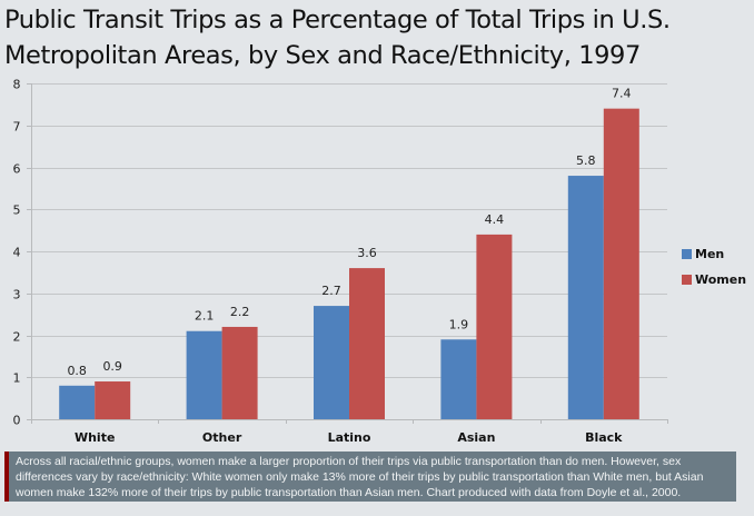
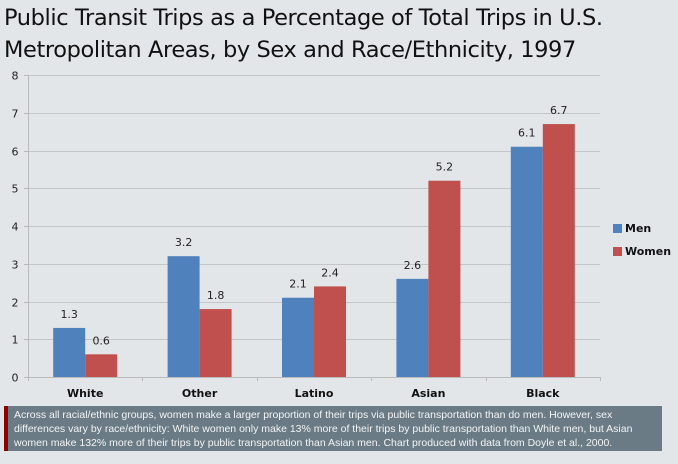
Men/White: 0.8 -> 1.3
Women/White: 0.9 -> 0.6
Men/Other: 2.1 -> 3.2
Women/Other: 2.2 -> 1.8
Men/Latino: 2.7 -> 2.1
Women/Latino: 3.6 -> 2.4
Men/Asian: 1.9 -> 2.6
Women/Asian: 4.4 -> 5.2
Men/Black: 5.8 -> 6.1
Women/Black: 7.4 -> 6.7
